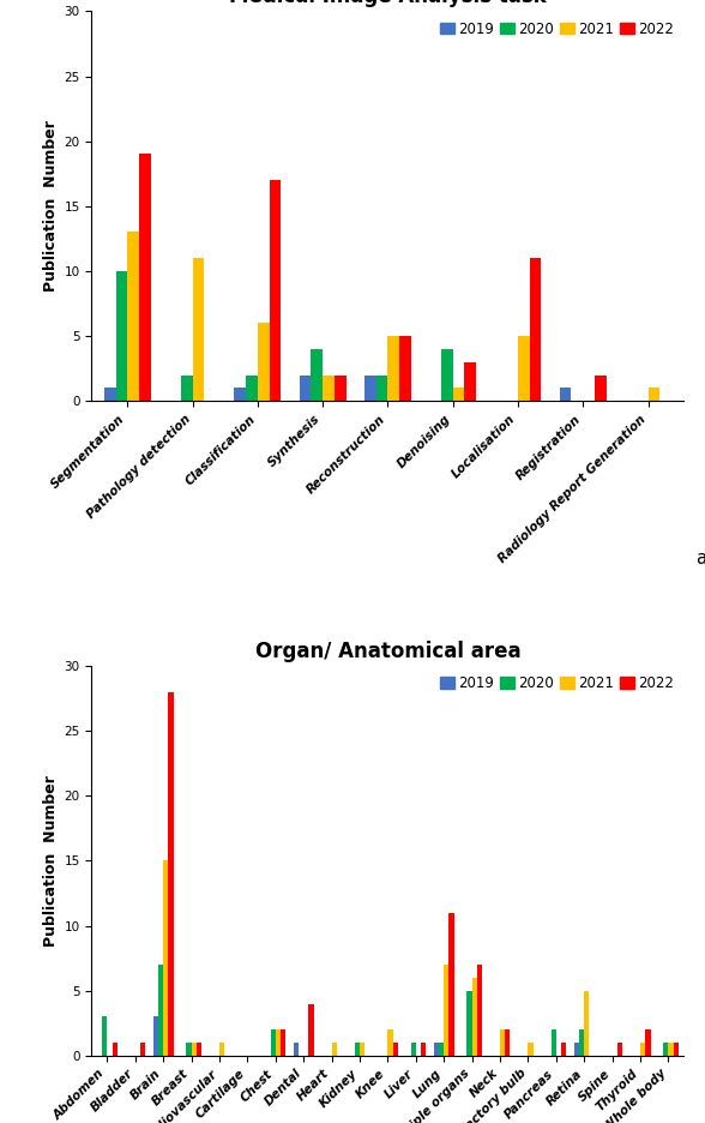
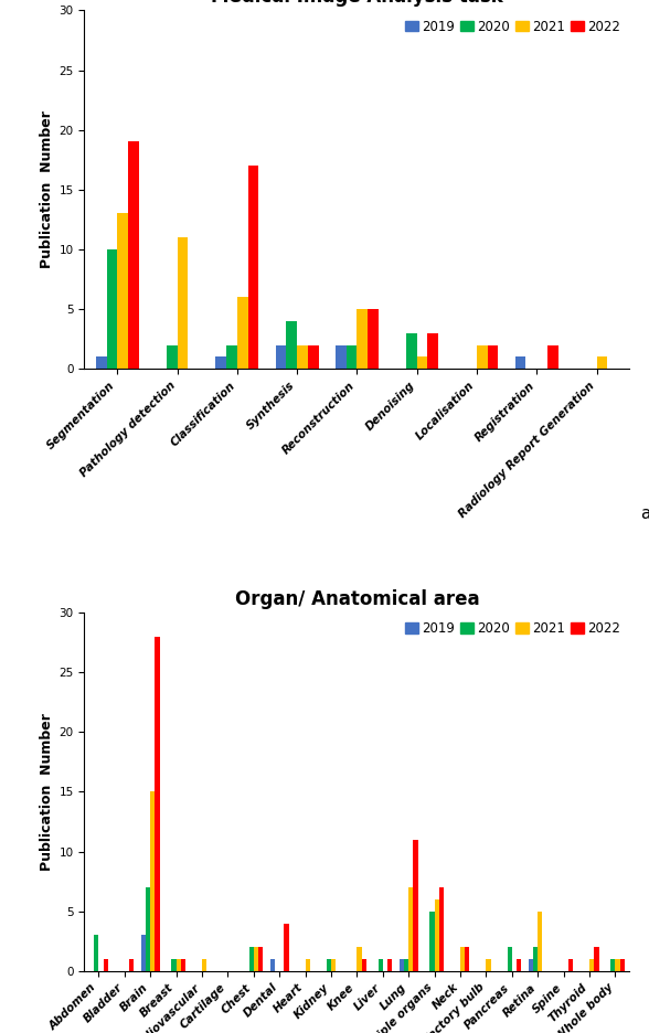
2020/Denoising: 4 -> 3
2021/Localisation: 5 -> 2
2022/Localisation: 11 -> 2
